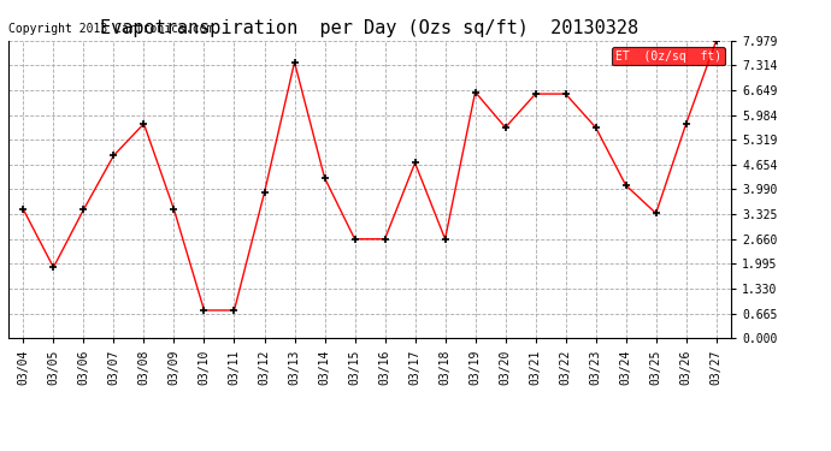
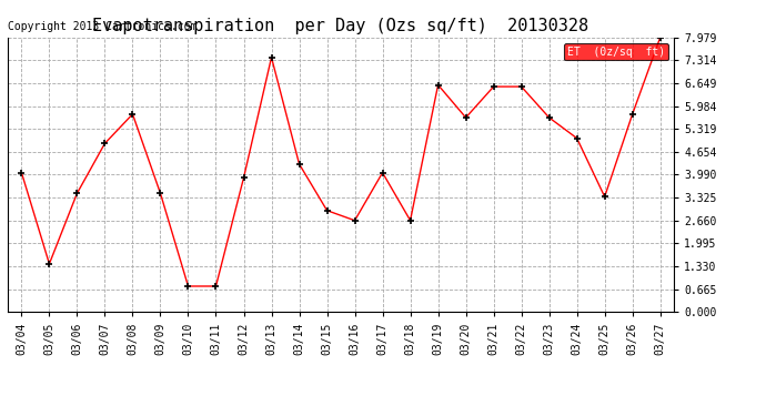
03/04: 3.45 -> 4.05
03/05: 1.90 -> 1.40
03/15: 2.66 -> 2.95
03/17: 4.70 -> 4.05
03/24: 4.10 -> 5.05
